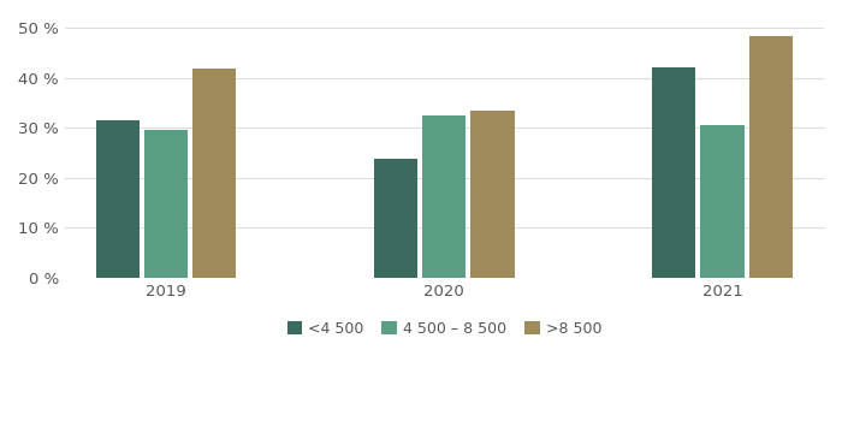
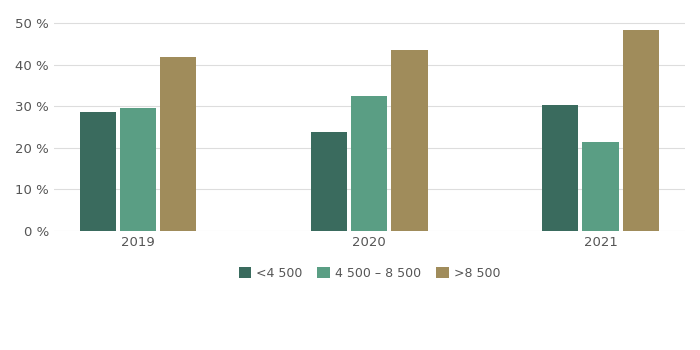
<4 500/2019: 31.5 % -> 28.7 %
>8 500/2020: 33.5 % -> 43.5 %
<4 500/2021: 42.0 % -> 30.2 %
4 500 – 8 500/2021: 30.5 % -> 21.3 %
